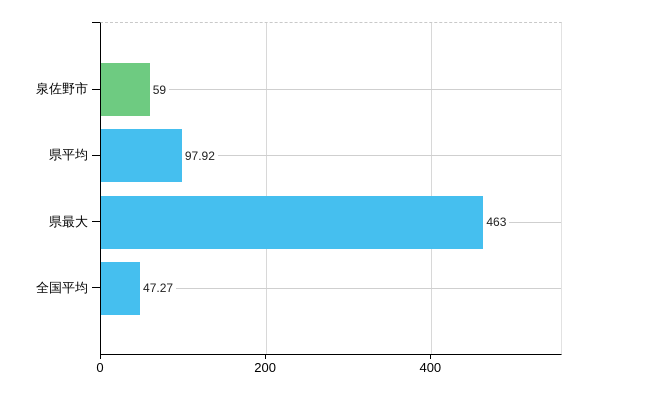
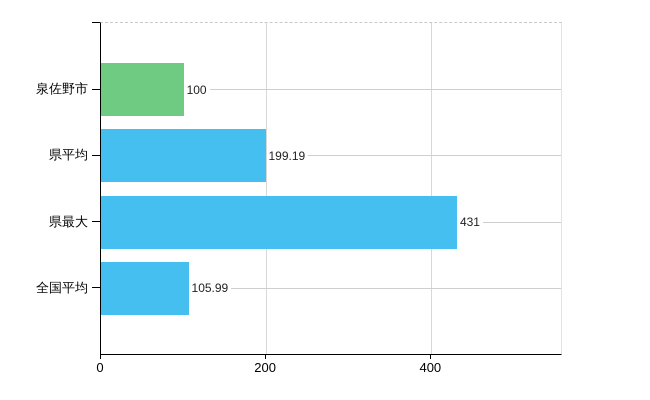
泉佐野市: 59 -> 100
県平均: 97.92 -> 199.19
県最大: 463 -> 431
全国平均: 47.27 -> 105.99
